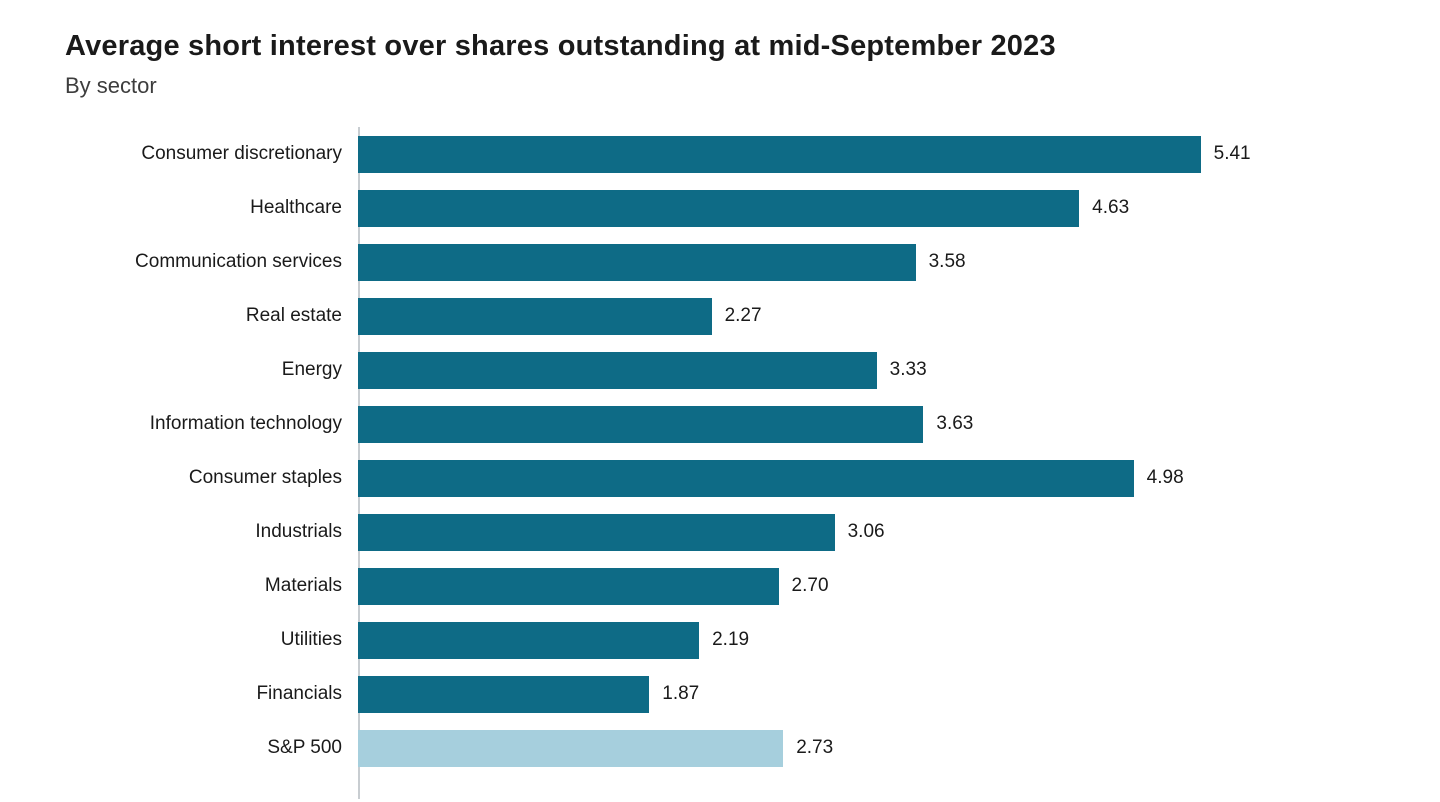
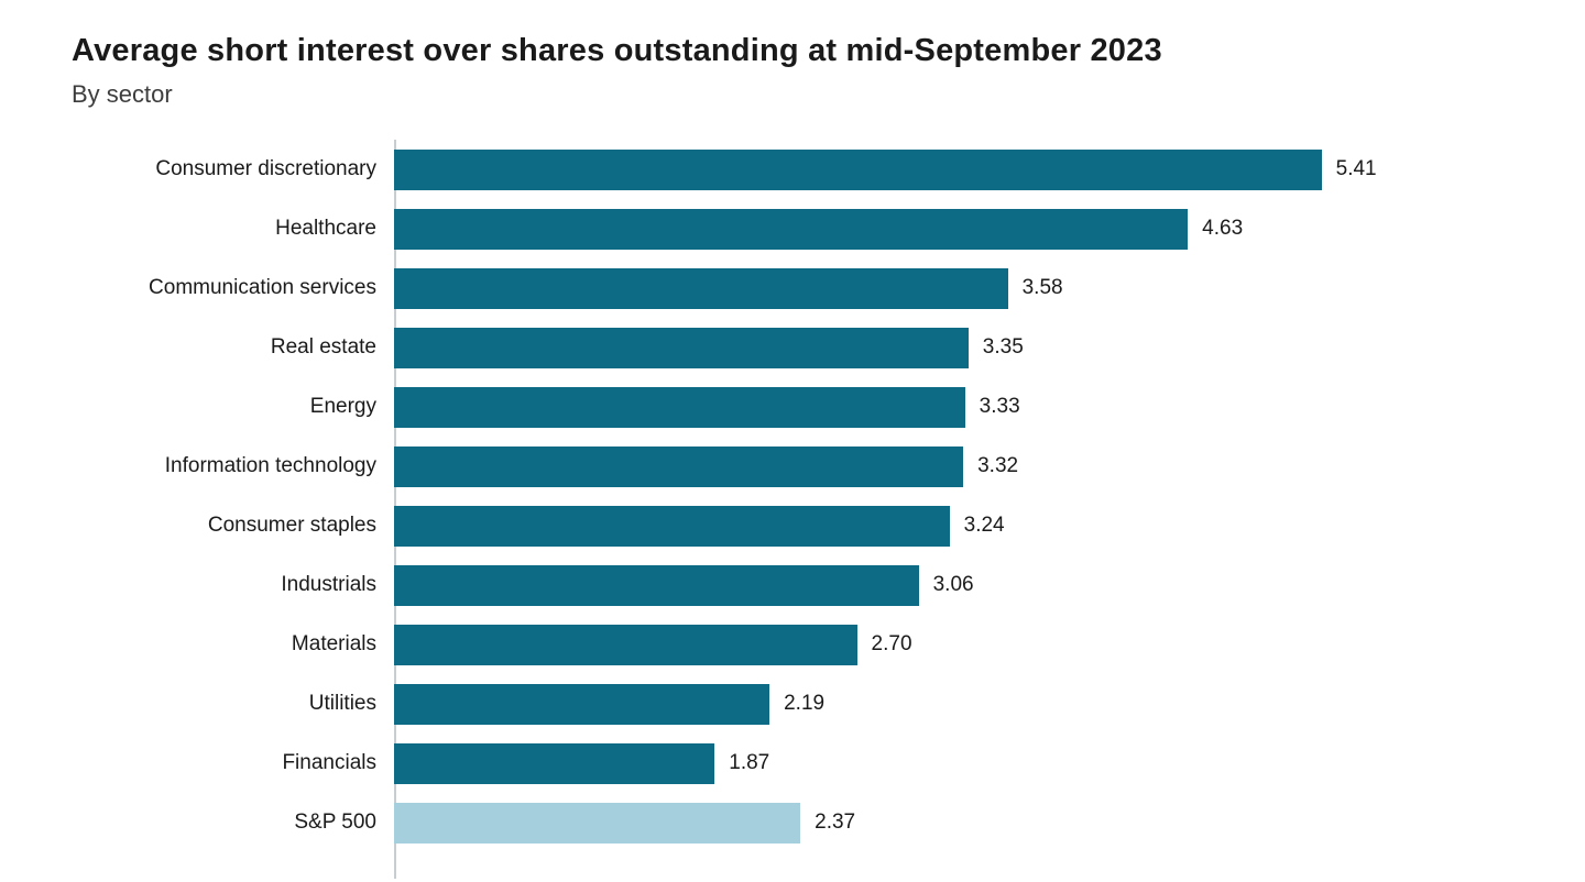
Real estate: 2.27 -> 3.35
Information technology: 3.63 -> 3.32
Consumer staples: 4.98 -> 3.24
S&P 500: 2.73 -> 2.37
